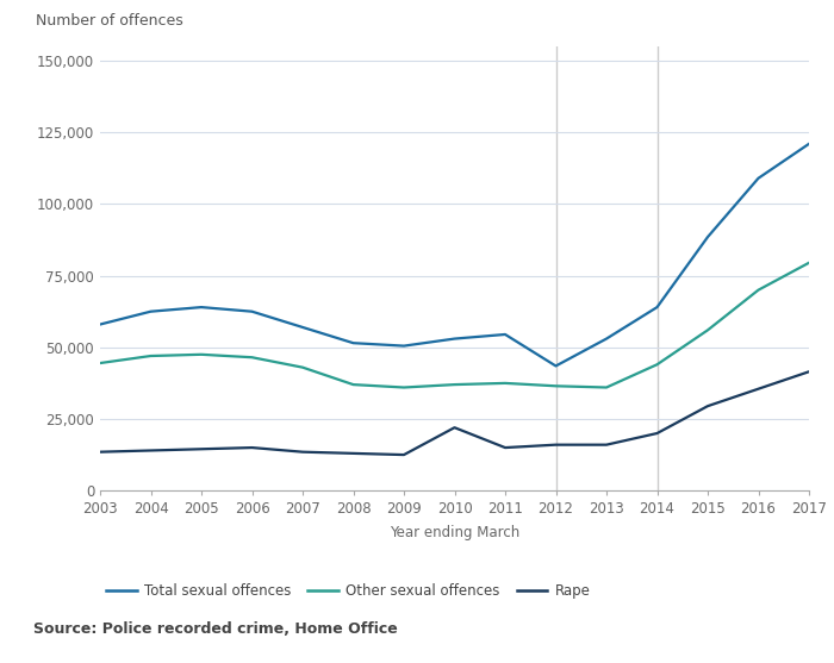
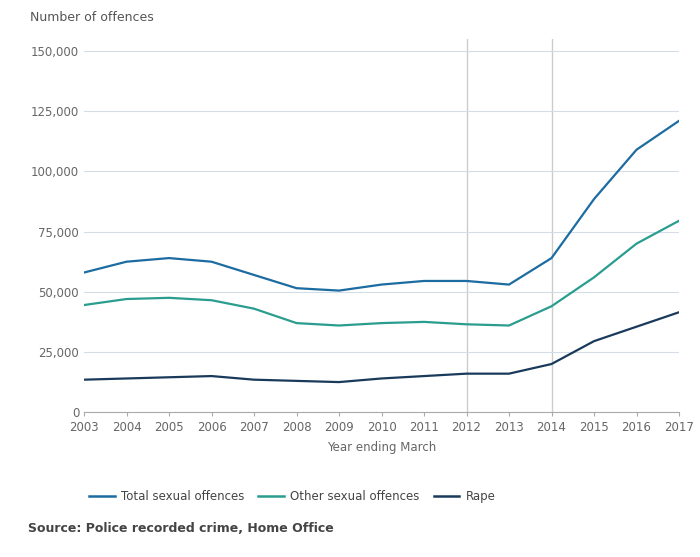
Rape/2010: 22,000 -> 14,000
Total sexual offences/2012: 43,500 -> 54,500
